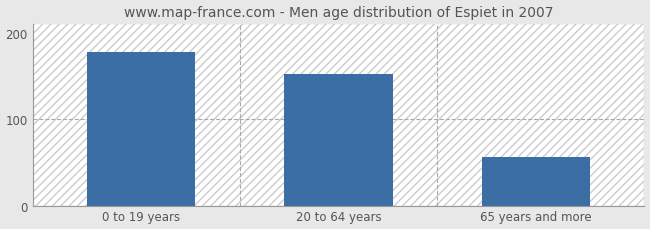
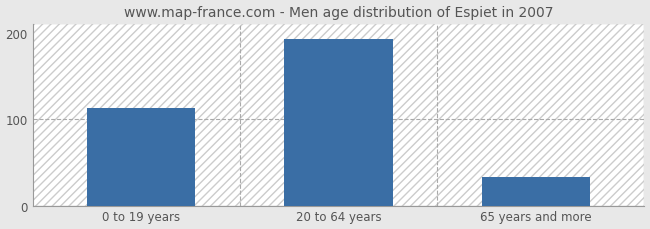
0 to 19 years: 178 -> 113
20 to 64 years: 152 -> 193
65 years and more: 56 -> 33
